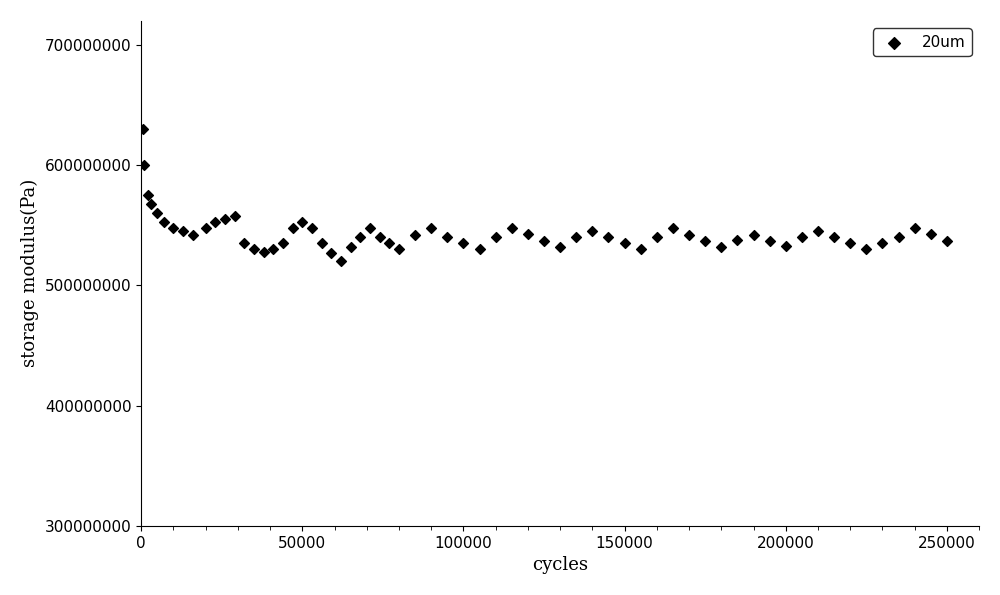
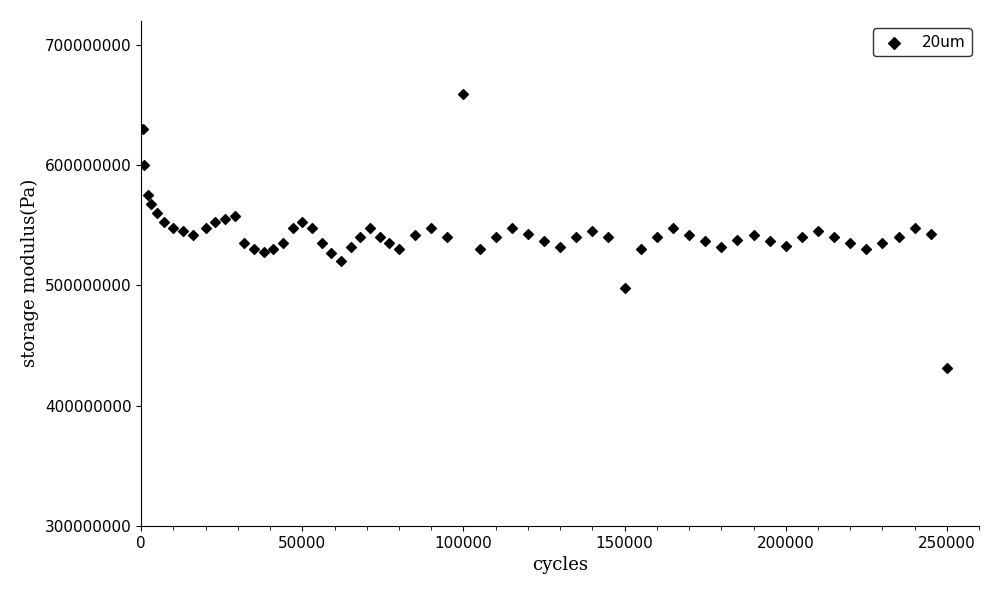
100000: 535000000 -> 659000000
150000: 535000000 -> 498000000
250000: 537000000 -> 431000000
